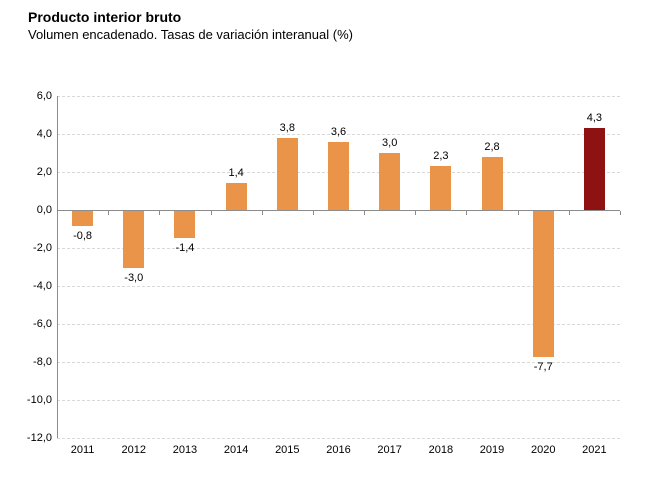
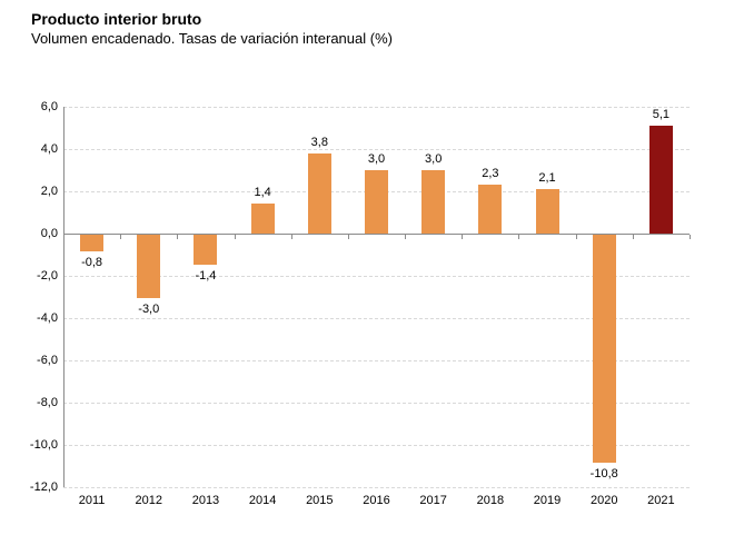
2016: 3,6 -> 3,0
2019: 2,8 -> 2,1
2020: -7,7 -> -10,8
2021: 4,3 -> 5,1
